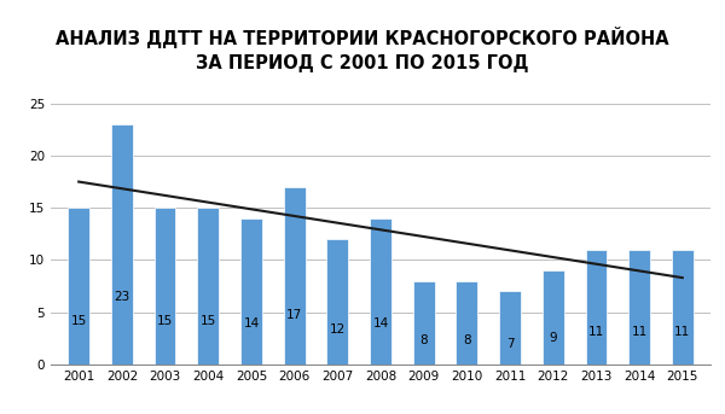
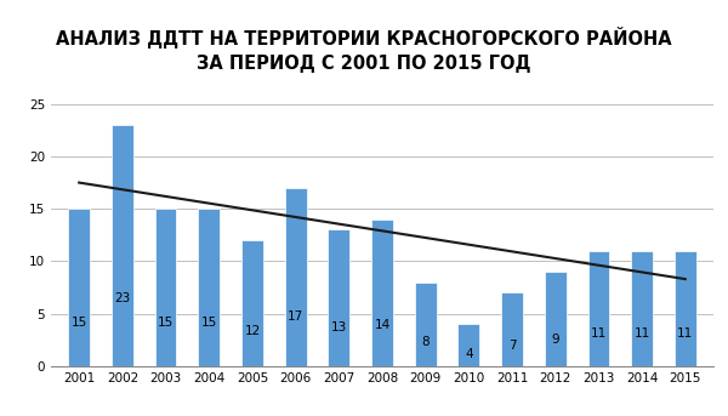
2005: 14 -> 12
2007: 12 -> 13
2010: 8 -> 4
